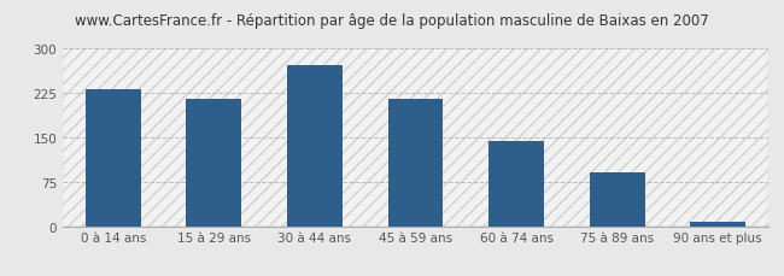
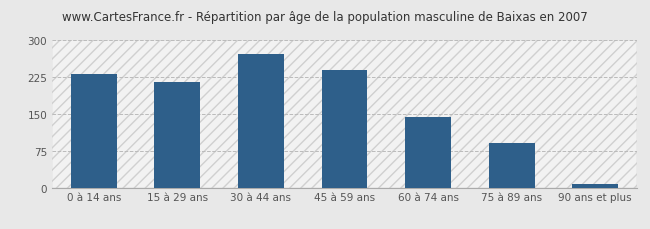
45 à 59 ans: 215 -> 240
